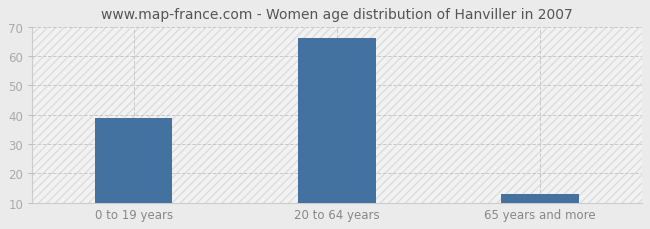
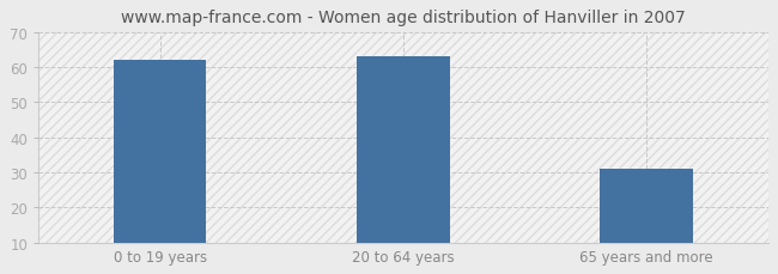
0 to 19 years: 39 -> 62
20 to 64 years: 66 -> 63
65 years and more: 13 -> 31
